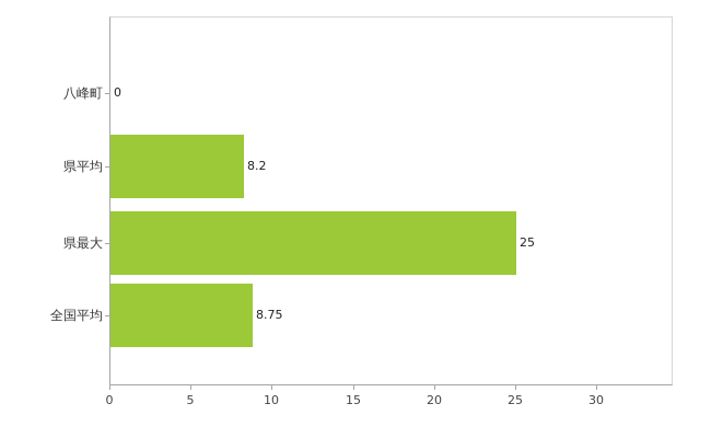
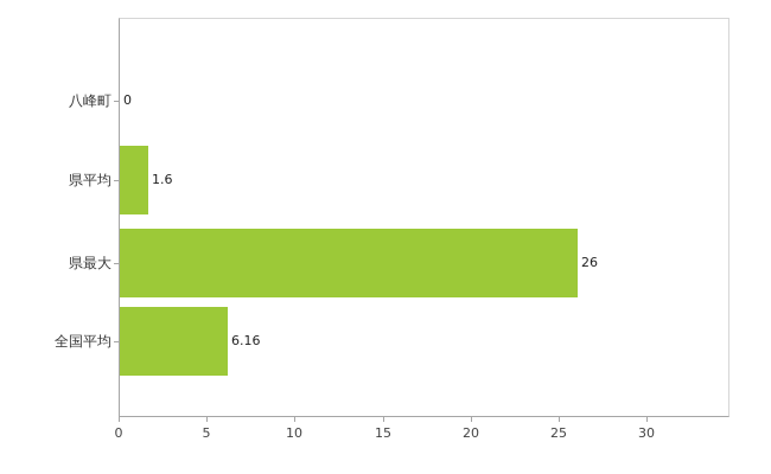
県平均: 8.2 -> 1.6
県最大: 25 -> 26
全国平均: 8.75 -> 6.16
